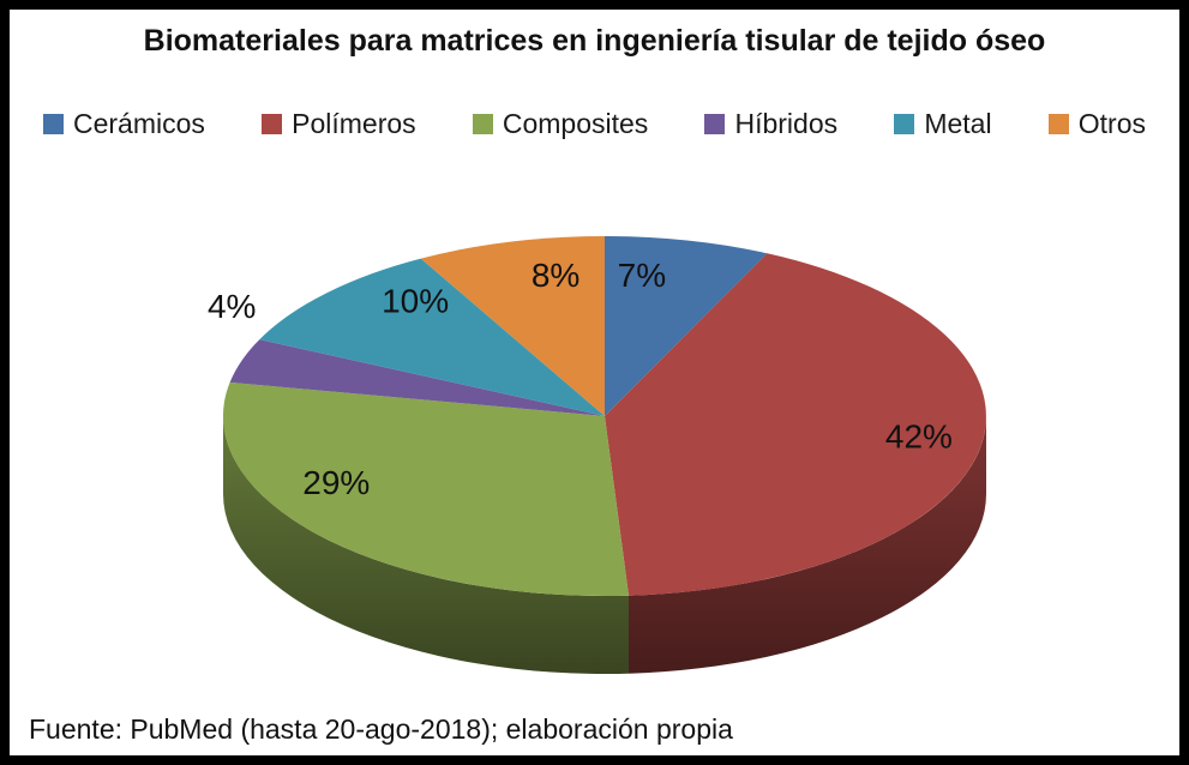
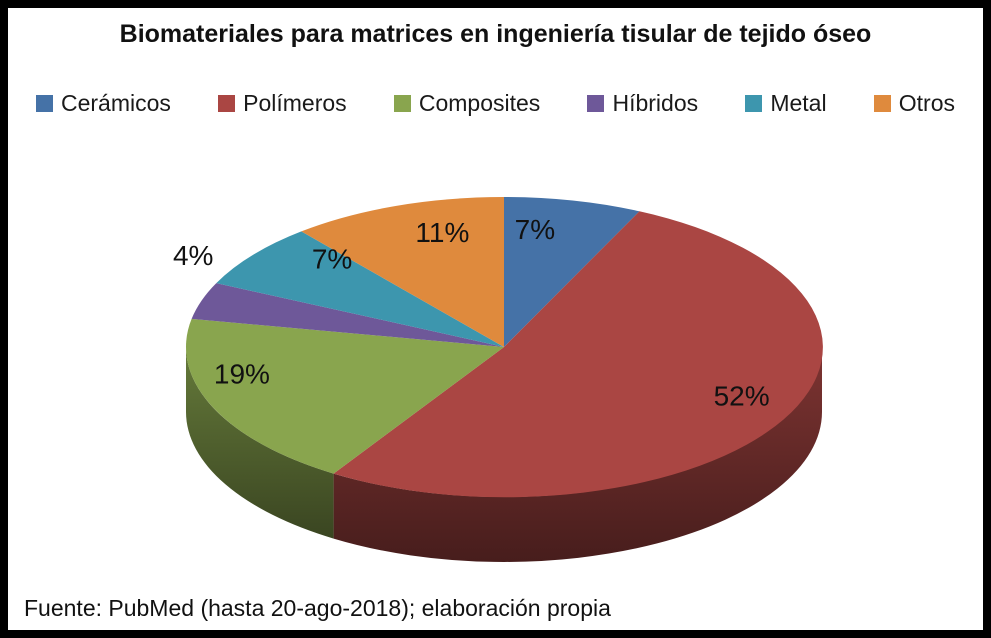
Polímeros: 42% -> 52%
Composites: 29% -> 19%
Metal: 10% -> 7%
Otros: 8% -> 11%
